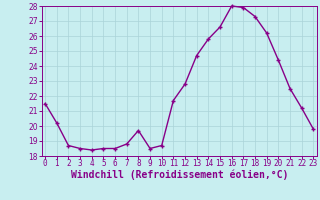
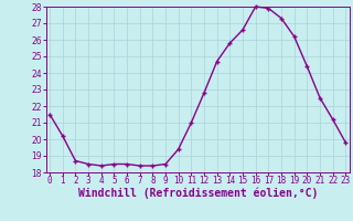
7: 18.8 -> 18.4
8: 19.7 -> 18.4
10: 18.7 -> 19.4
11: 21.7 -> 21.0
